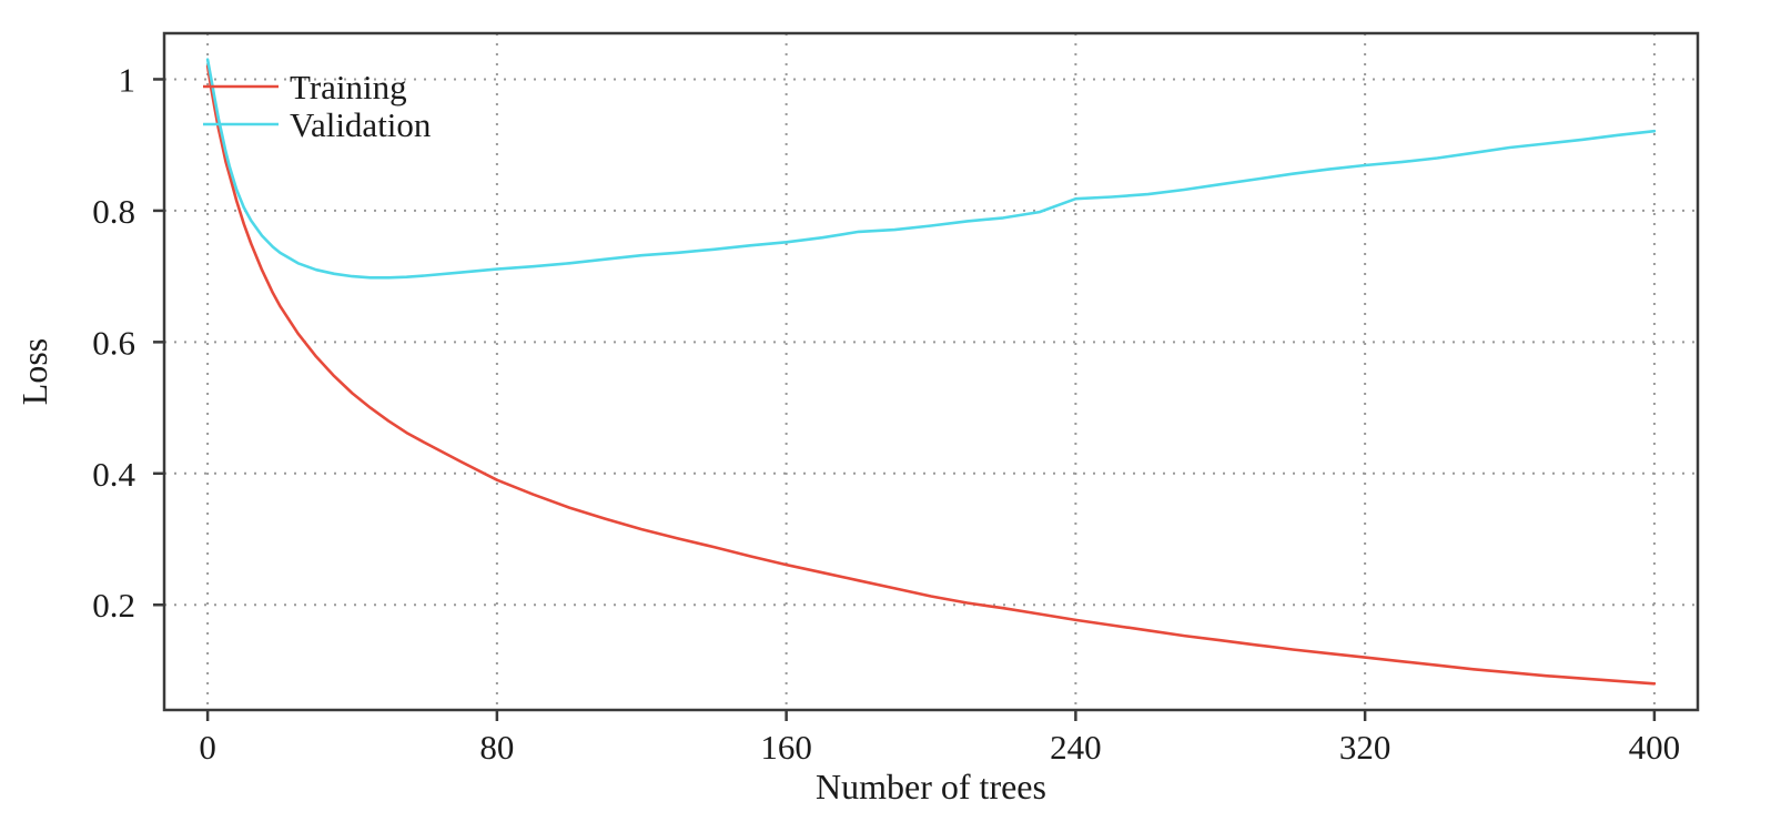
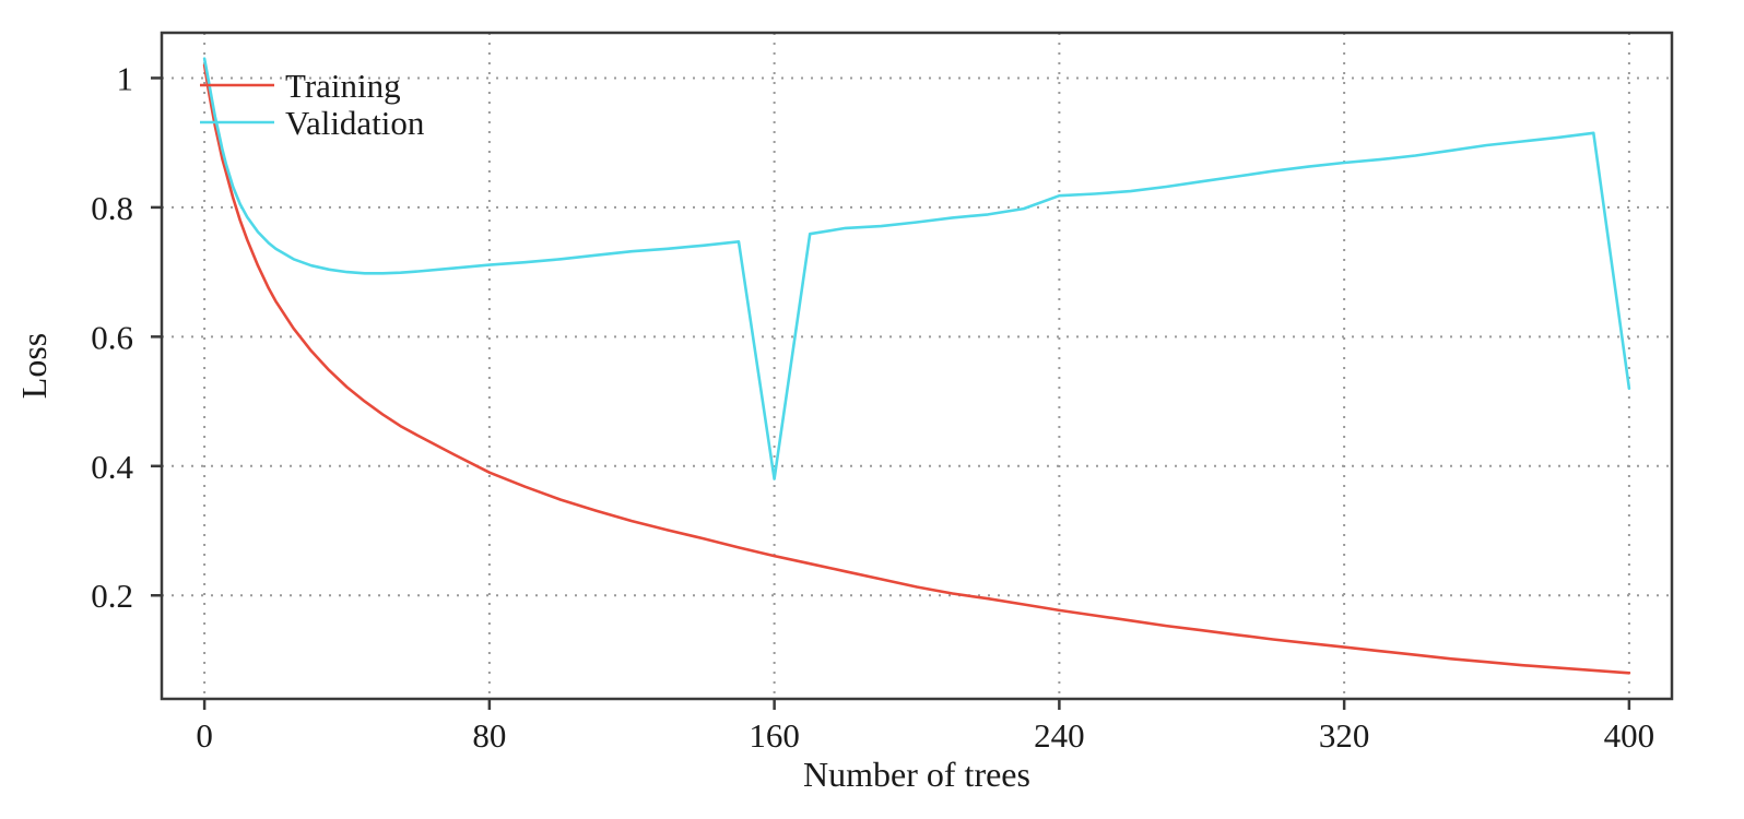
Validation/160: 0.75 -> 0.38
Validation/400: 0.92 -> 0.52
